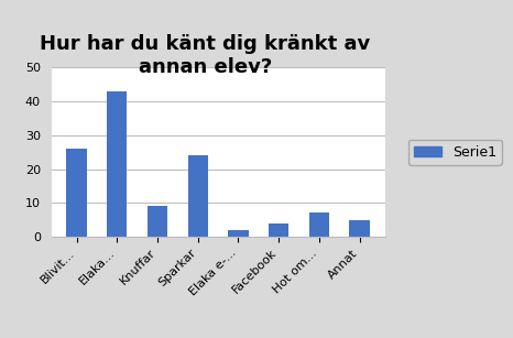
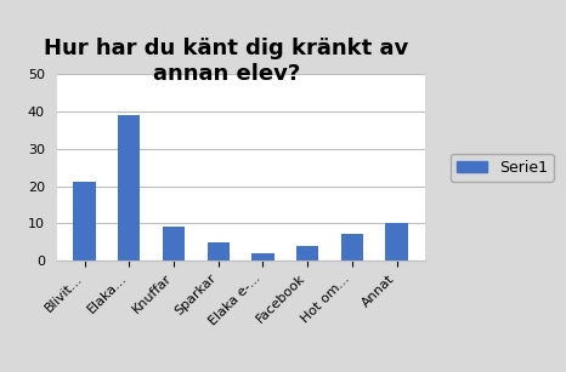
Blivit...: 26 -> 21
Elaka...: 43 -> 39
Sparkar: 24 -> 5
Annat: 5 -> 10
